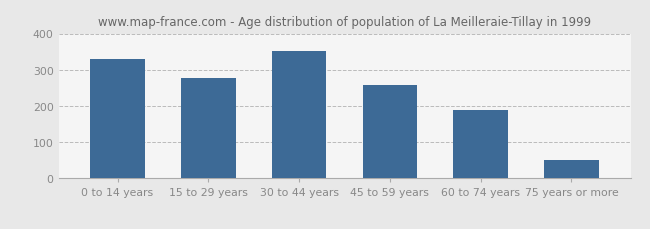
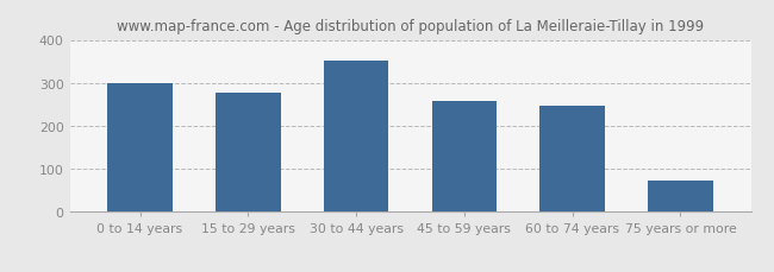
0 to 14 years: 330 -> 300
60 to 74 years: 190 -> 248
75 years or more: 50 -> 73
